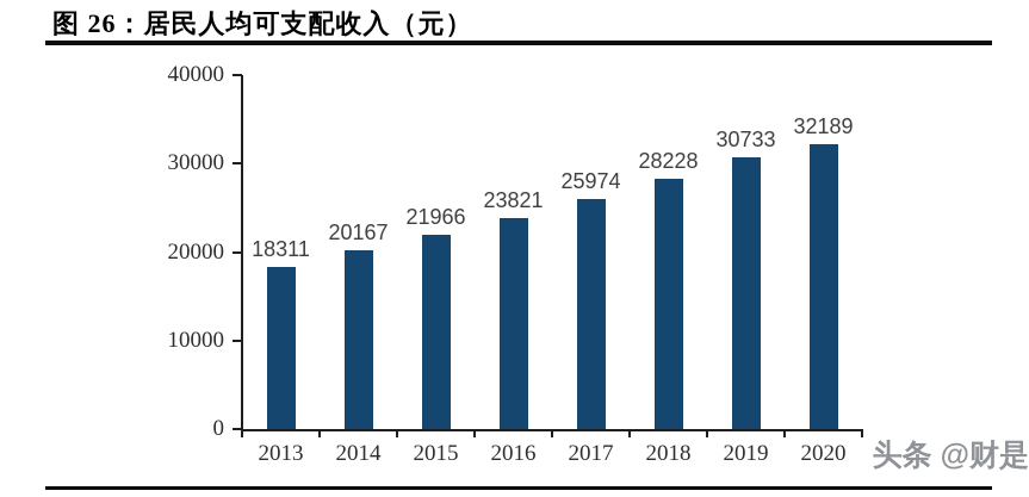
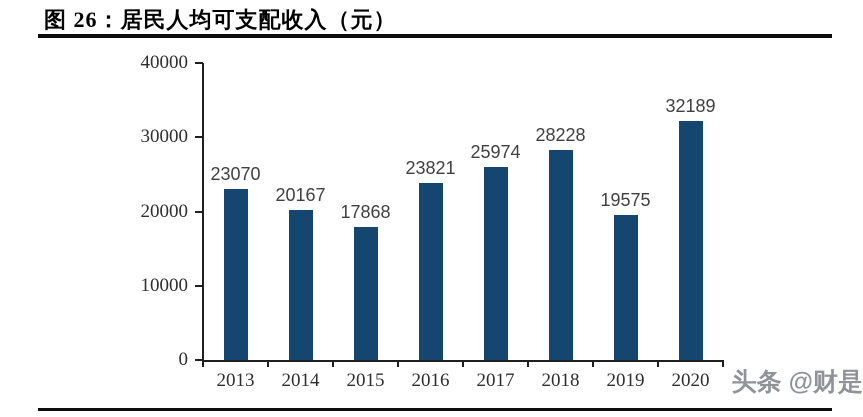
2013: 18311 -> 23070
2015: 21966 -> 17868
2019: 30733 -> 19575
